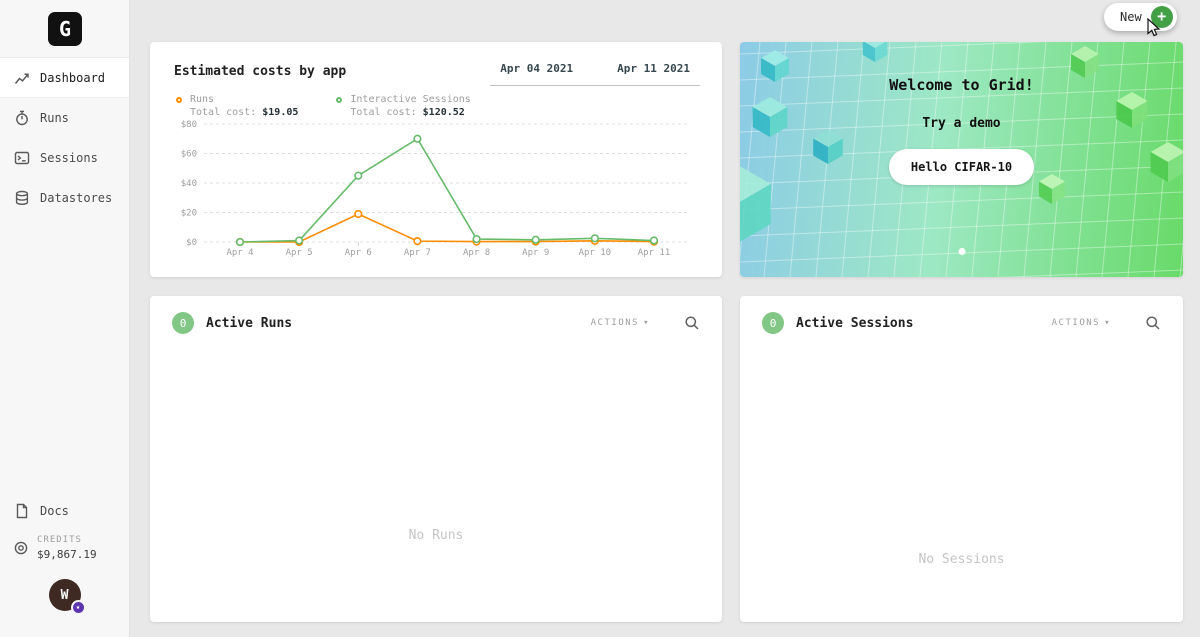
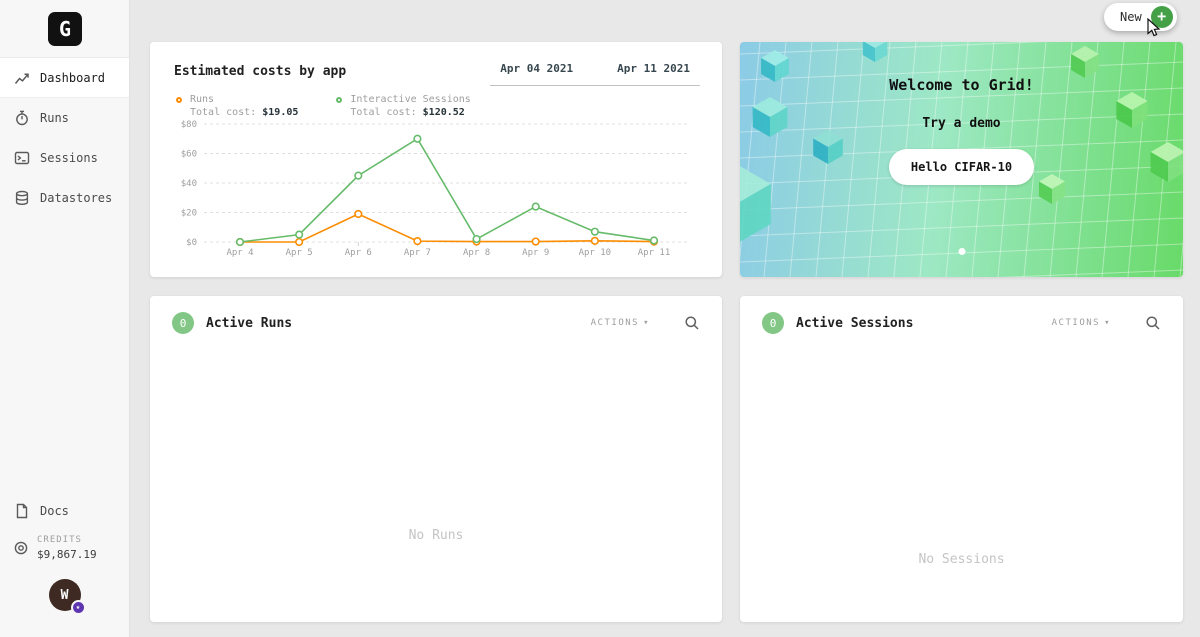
Interactive Sessions/Apr 5: $1 -> $5
Interactive Sessions/Apr 9: $2 -> $24
Interactive Sessions/Apr 10: $2 -> $7
